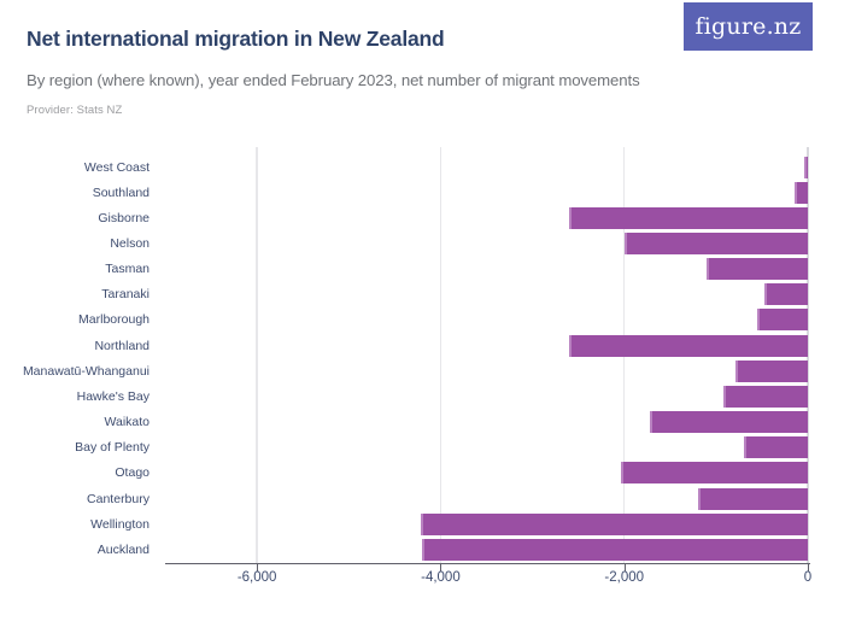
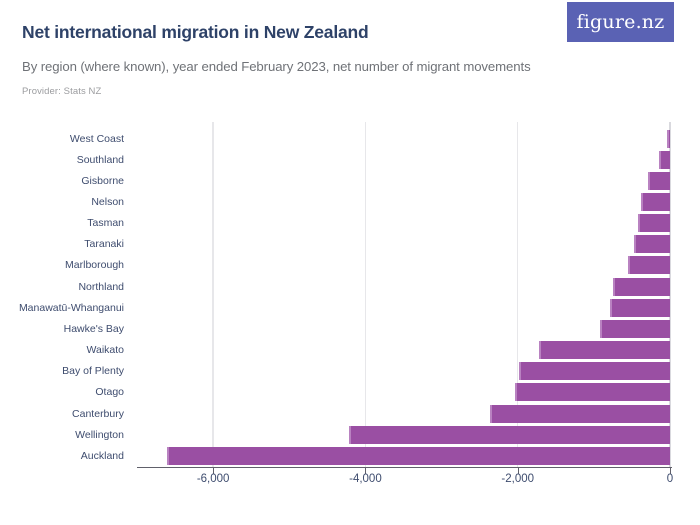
Gisborne: -2600 -> -300
Nelson: -2000 -> -400
Tasman: -1100 -> -400
Northland: -2600 -> -800
Bay of Plenty: -700 -> -2000
Canterbury: -1200 -> -2400
Auckland: -4200 -> -6600
